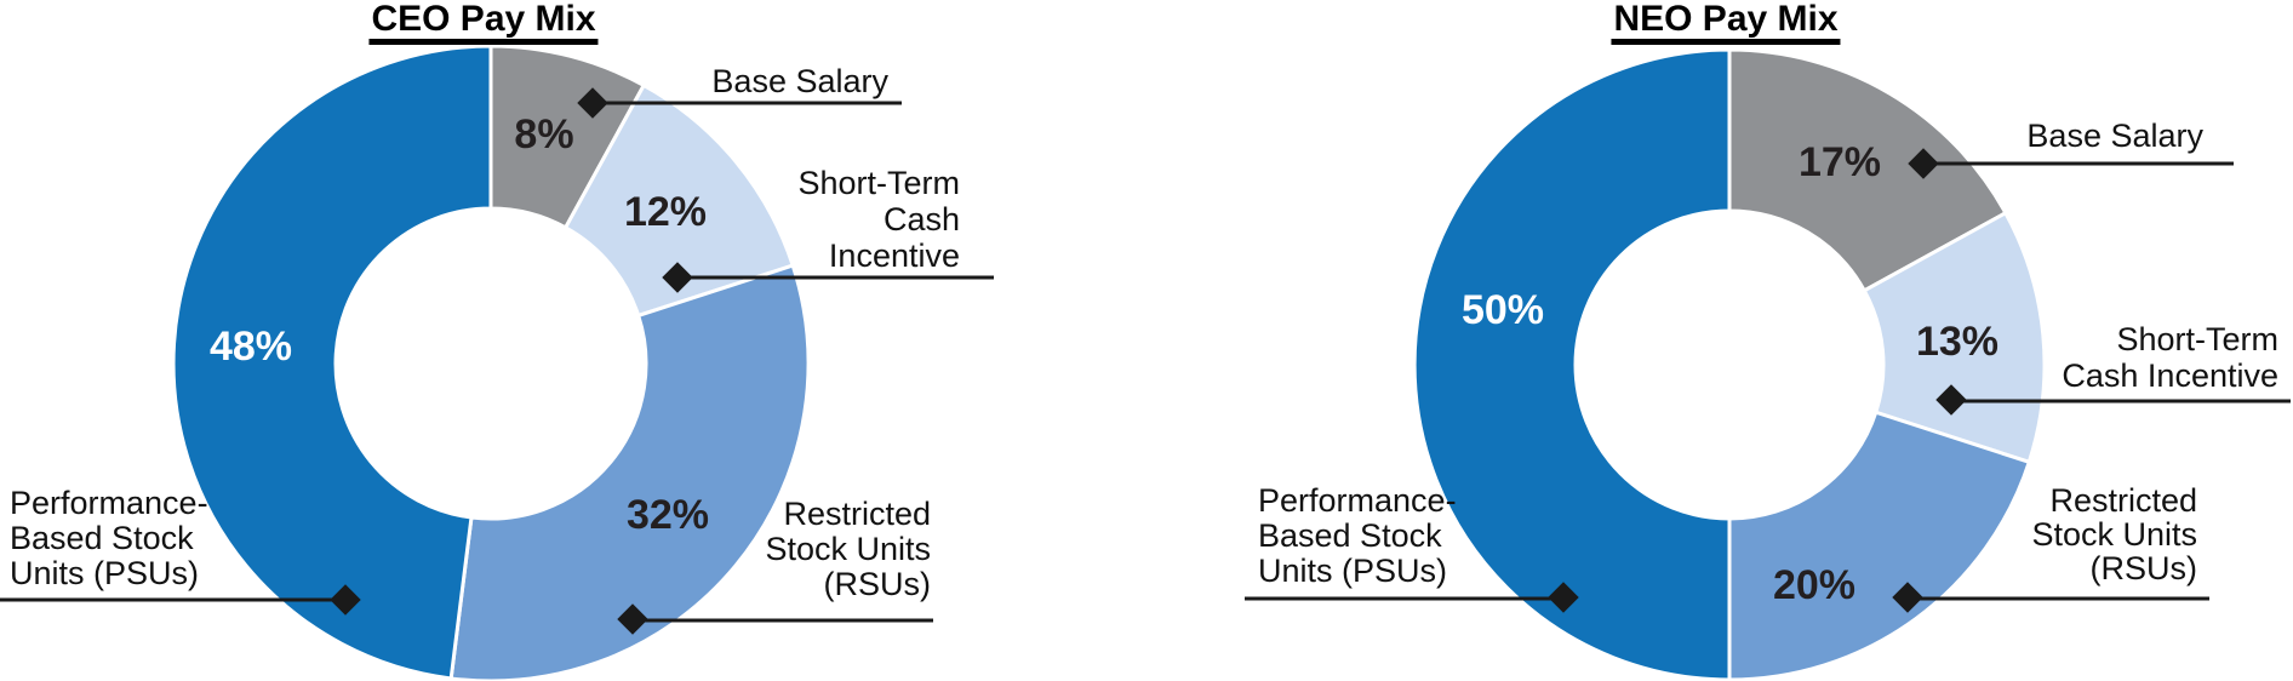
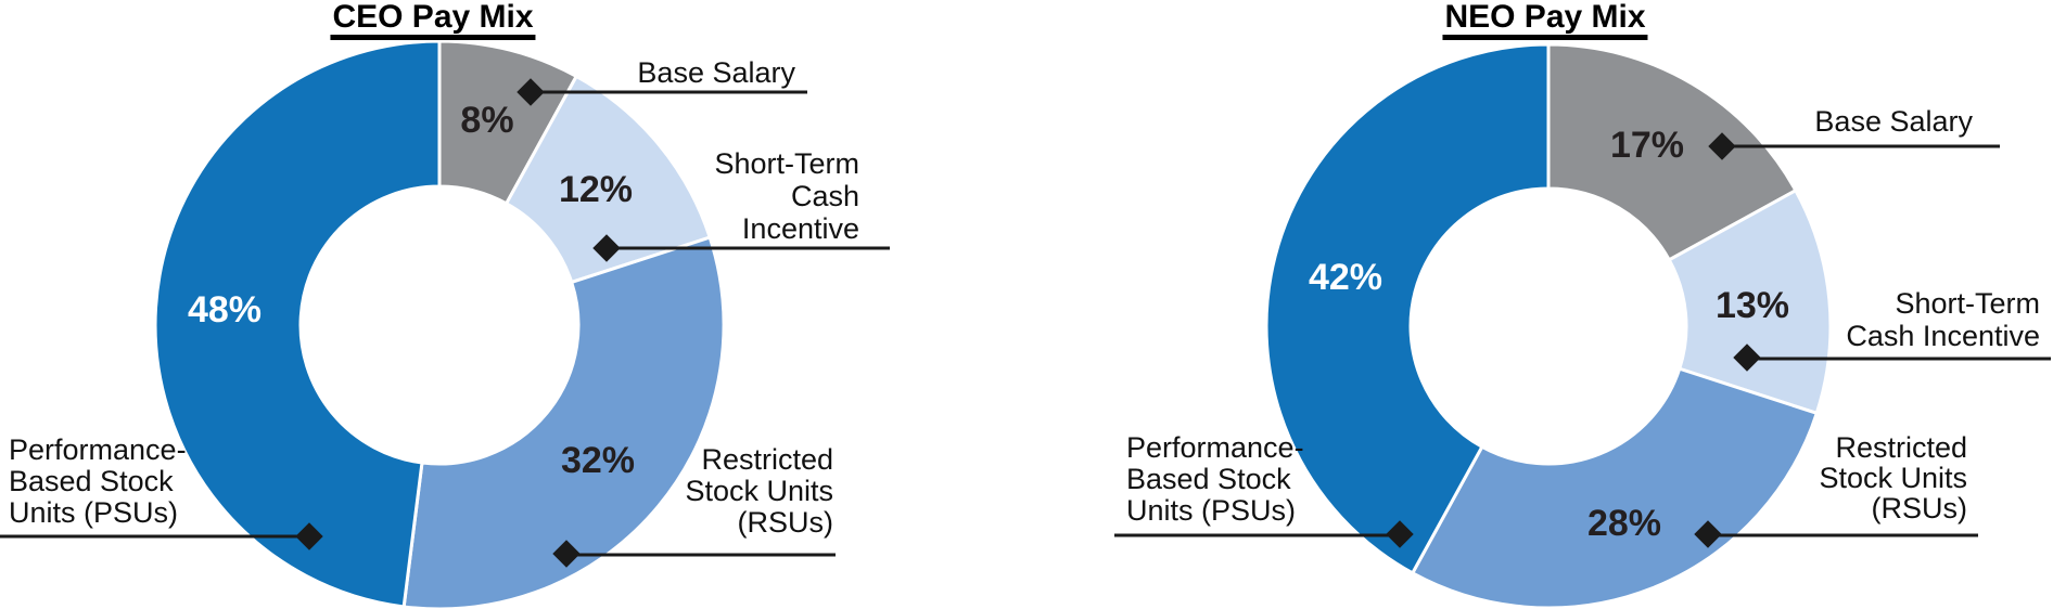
NEO Pay Mix/Restricted Stock Units (RSUs): 20% -> 28%
NEO Pay Mix/Performance-Based Stock Units (PSUs): 50% -> 42%
